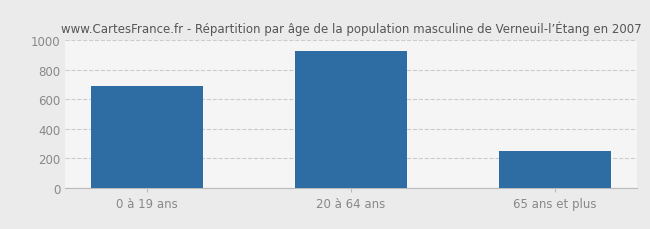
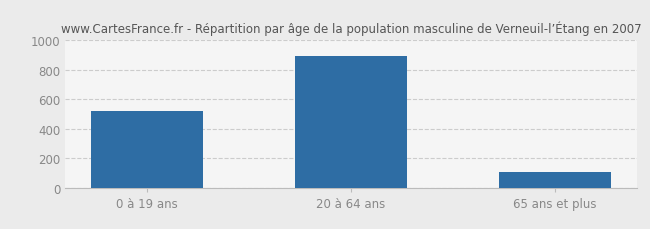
0 à 19 ans: 690 -> 520
20 à 64 ans: 930 -> 890
65 ans et plus: 250 -> 100
